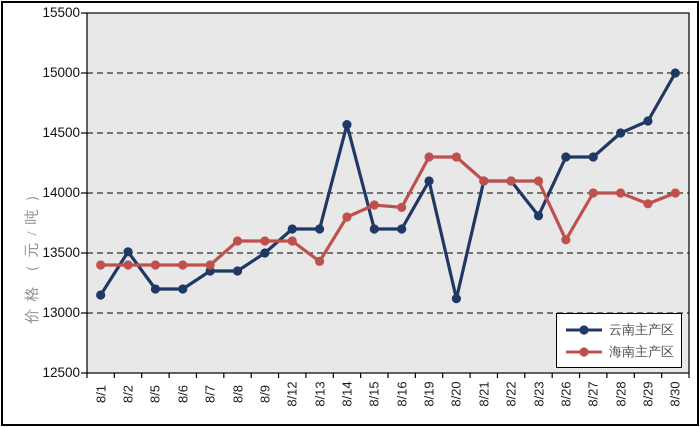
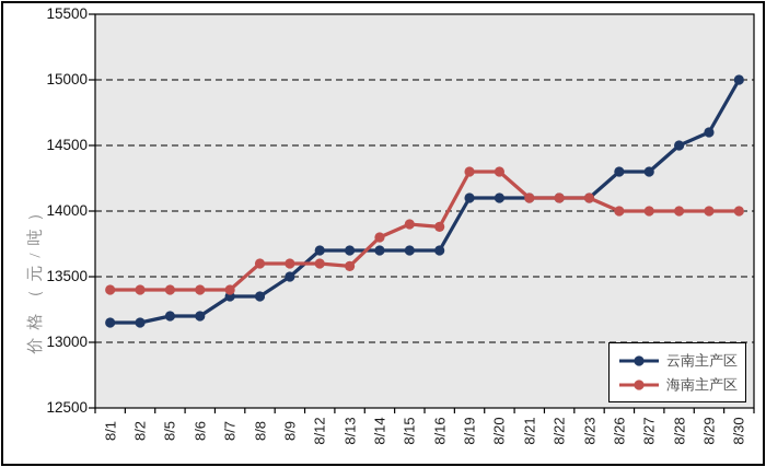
云南主产区/8/2: 13510 -> 13150
海南主产区/8/13: 13430 -> 13580
云南主产区/8/14: 14570 -> 13700
云南主产区/8/20: 13120 -> 14100
云南主产区/8/23: 13810 -> 14100
海南主产区/8/26: 13610 -> 14000
海南主产区/8/29: 13910 -> 14000
